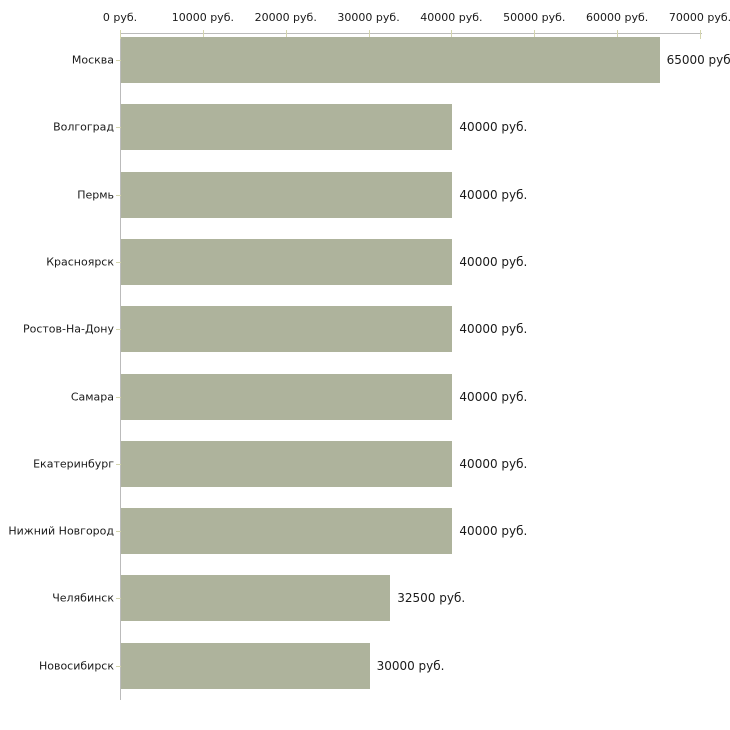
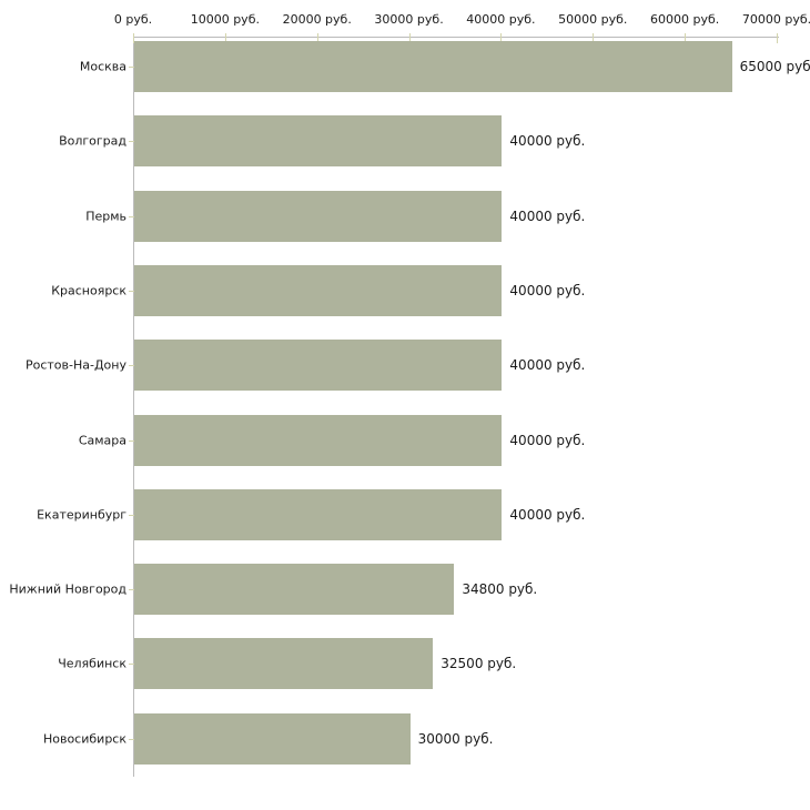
Нижний Новгород: 40000 -> 34800
